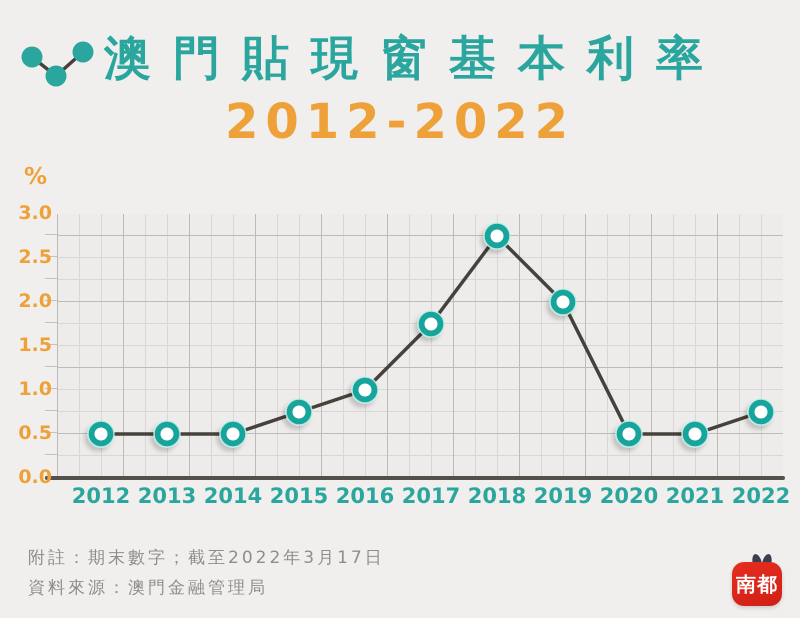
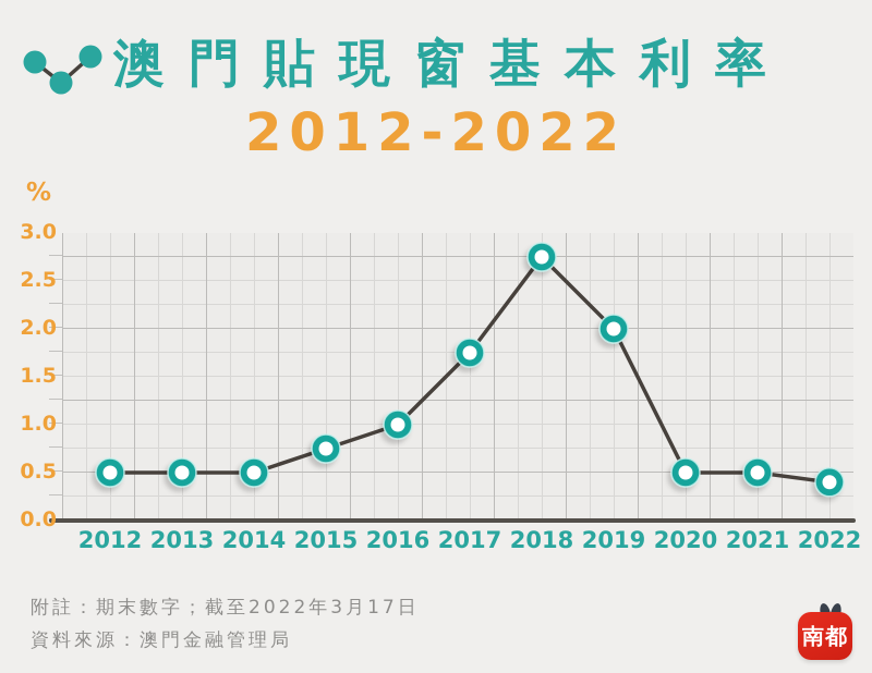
2022: 0.8 -> 0.4
